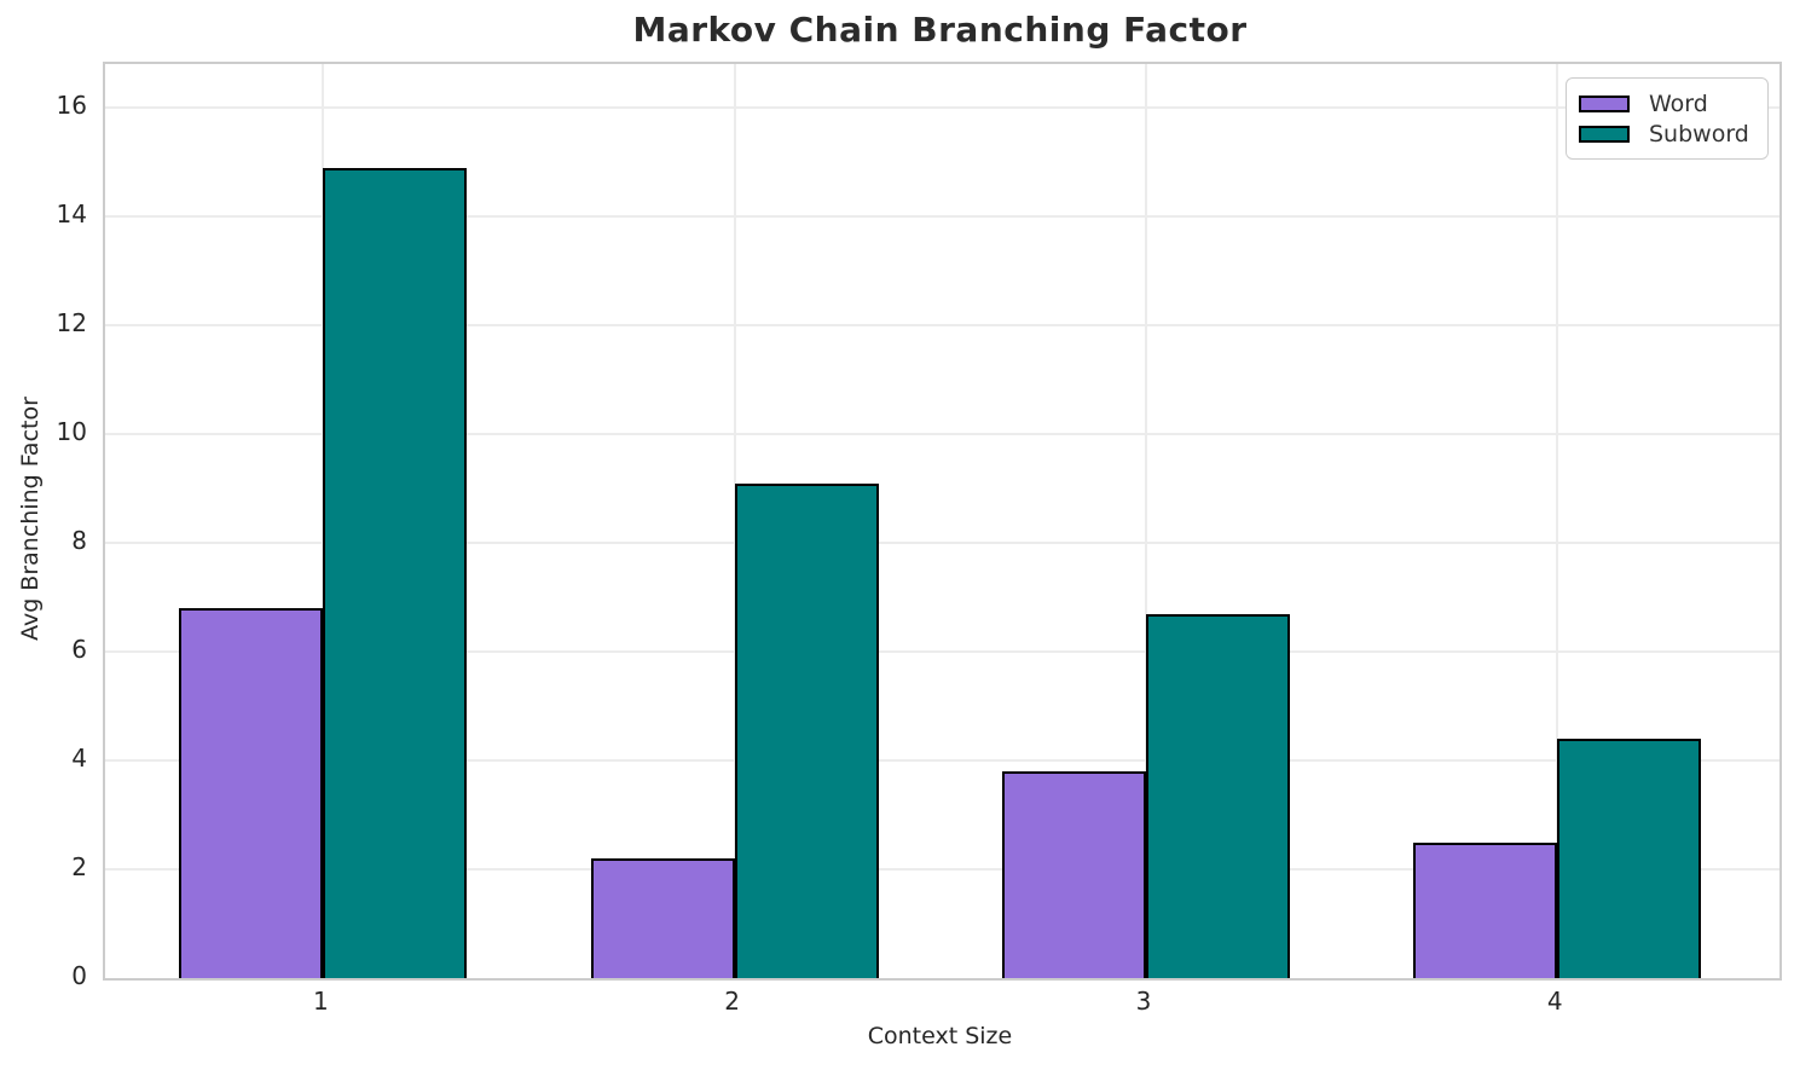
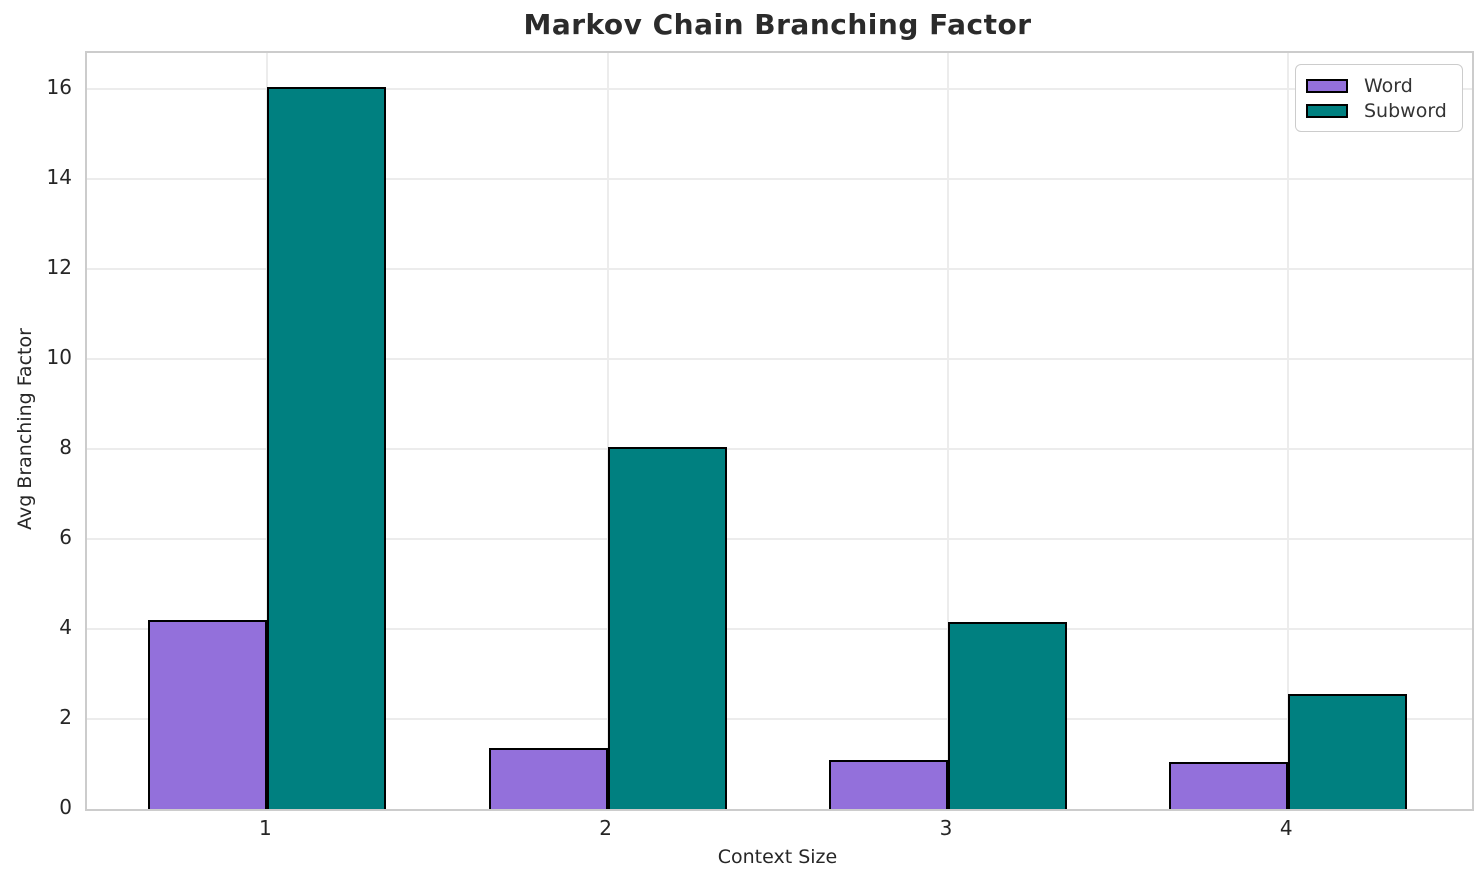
Word/1: 6.8 -> 4.2
Subword/1: 14.9 -> 16.1
Word/2: 2.2 -> 1.4
Subword/2: 9.1 -> 8.1
Word/3: 3.8 -> 1.1
Subword/3: 6.7 -> 4.2
Word/4: 2.5 -> 1.1
Subword/4: 4.4 -> 2.5
